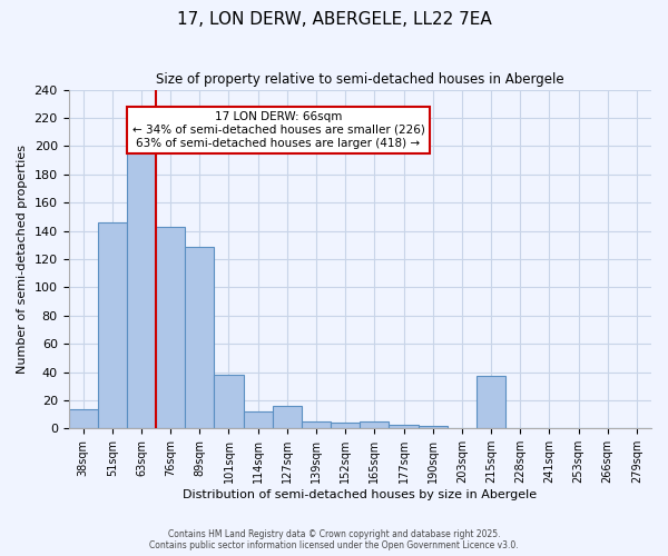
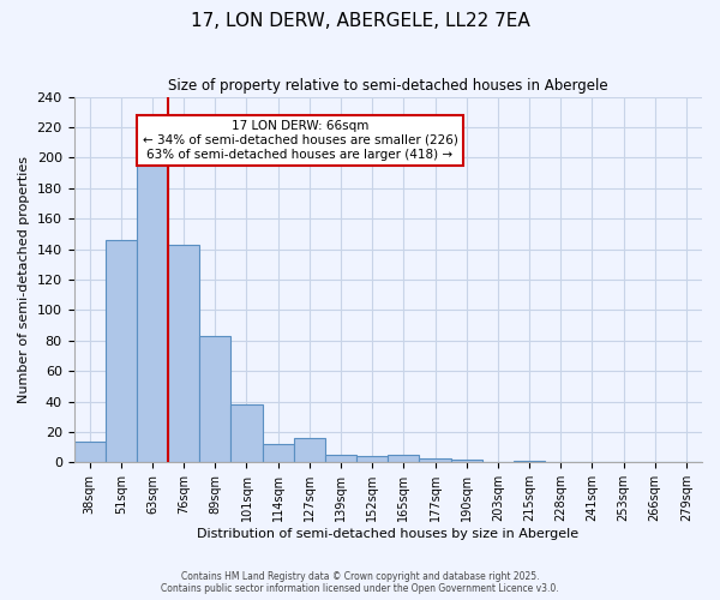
89sqm: 129 -> 83
215sqm: 37 -> 1
